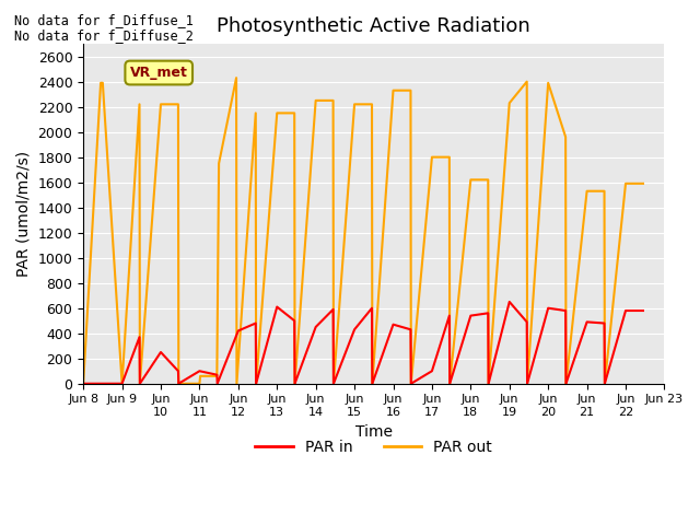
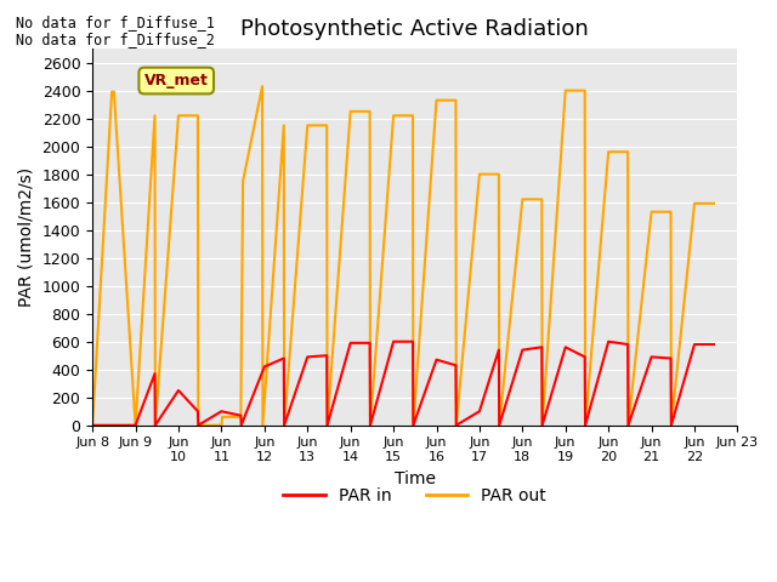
PAR in/Jun 13: 610 -> 490
PAR in/Jun 14: 450 -> 590
PAR in/Jun 15: 430 -> 600
PAR out/Jun 19: 2230 -> 2400
PAR in/Jun 19: 650 -> 560
PAR out/Jun 20: 2390 -> 1960
